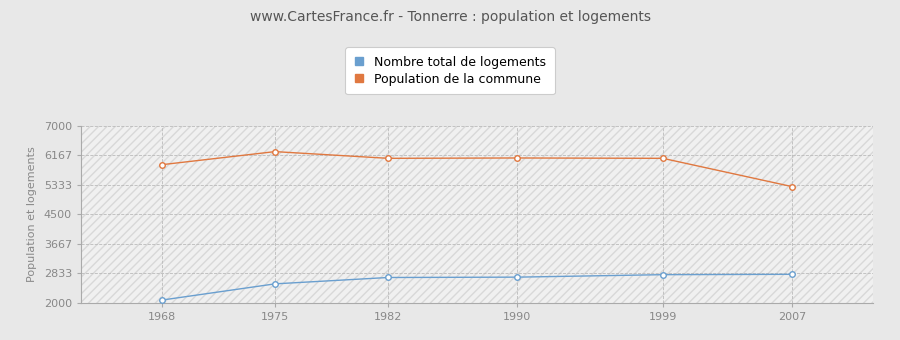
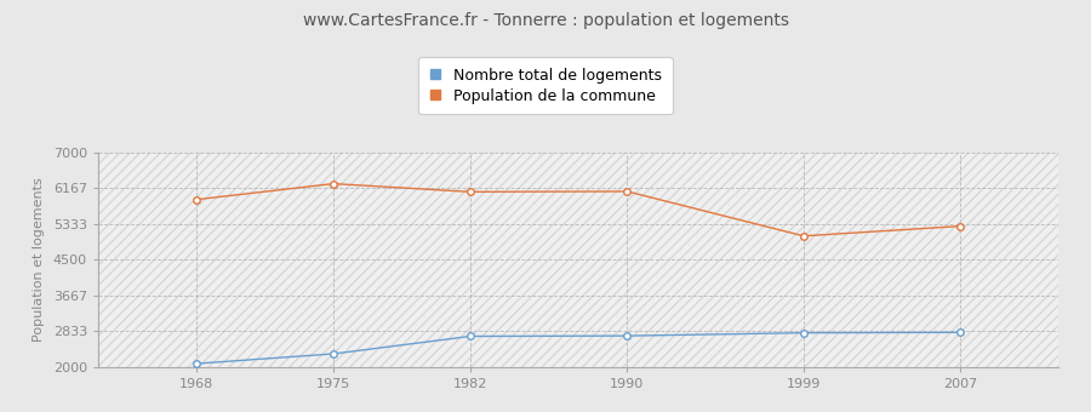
Nombre total de logements/1975: 2530 -> 2300
Population de la commune/1999: 6080 -> 5050
